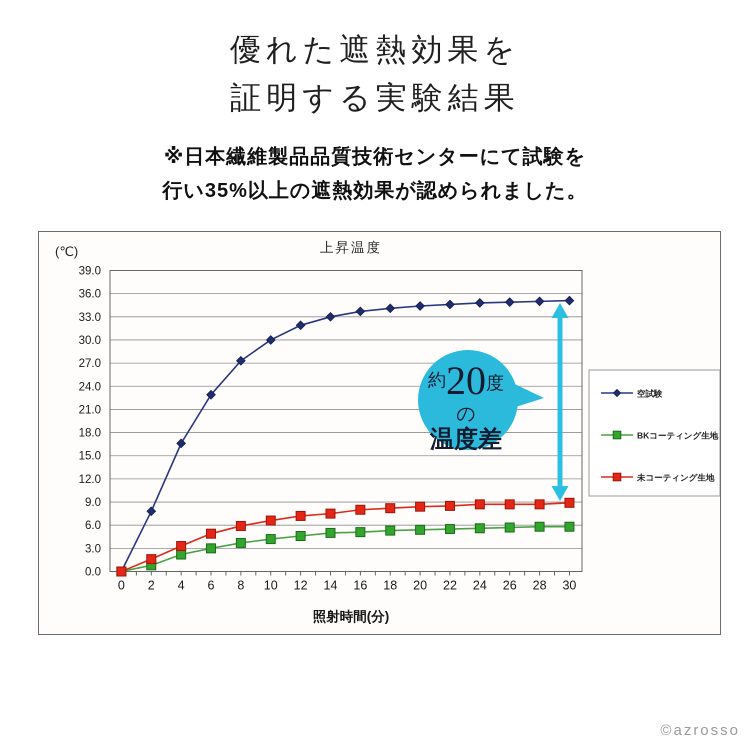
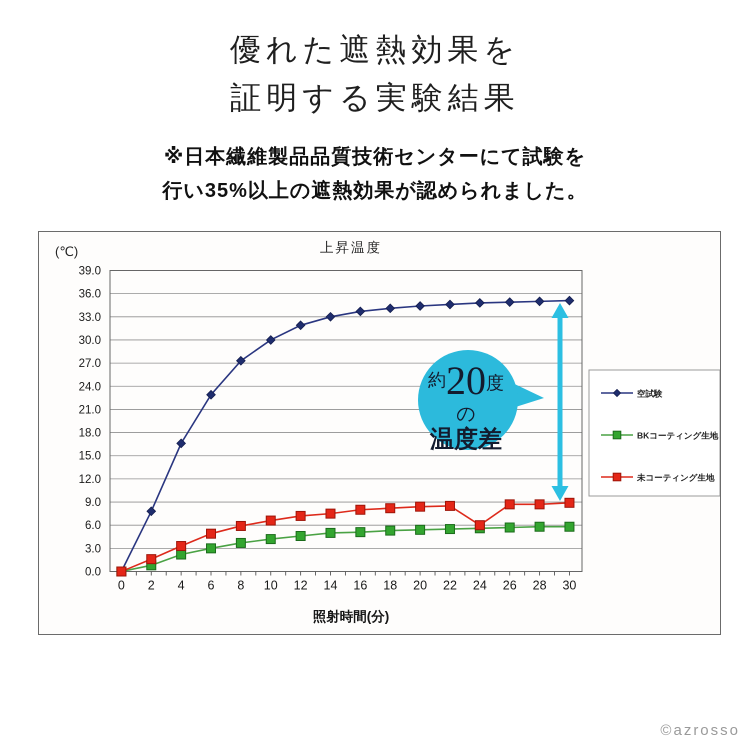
未コーティング生地/24: 9 -> 6
